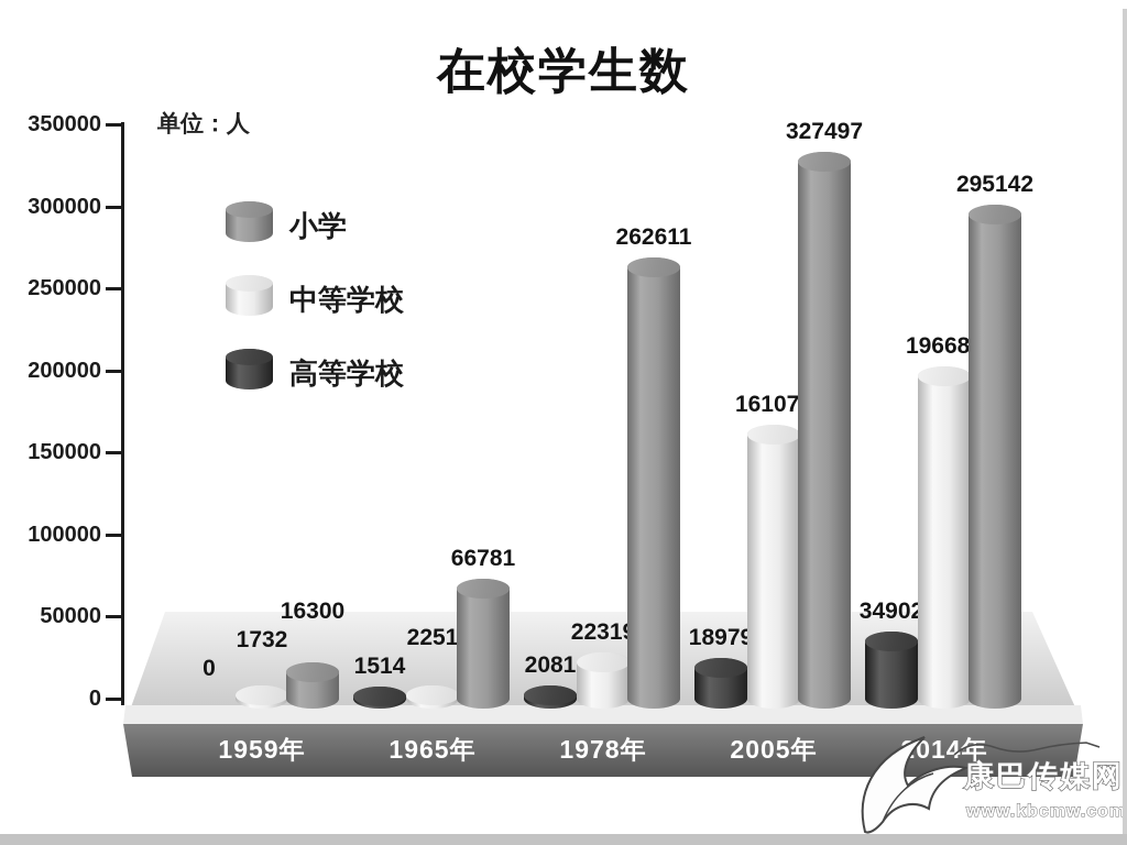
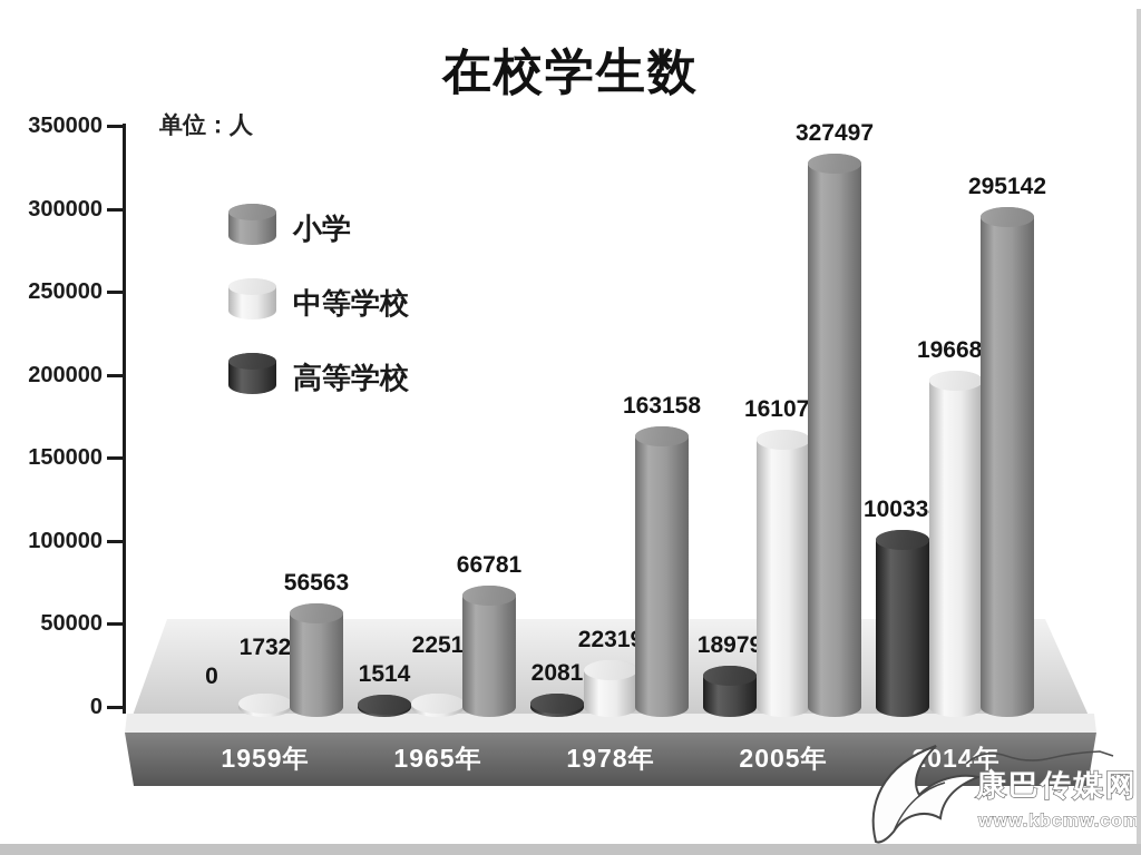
小学/1959年: 16300 -> 56563
小学/1978年: 262611 -> 163158
高等学校/2014年: 34902 -> 100334
